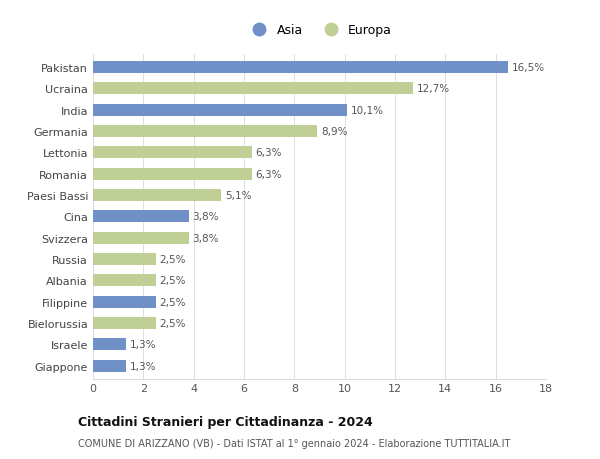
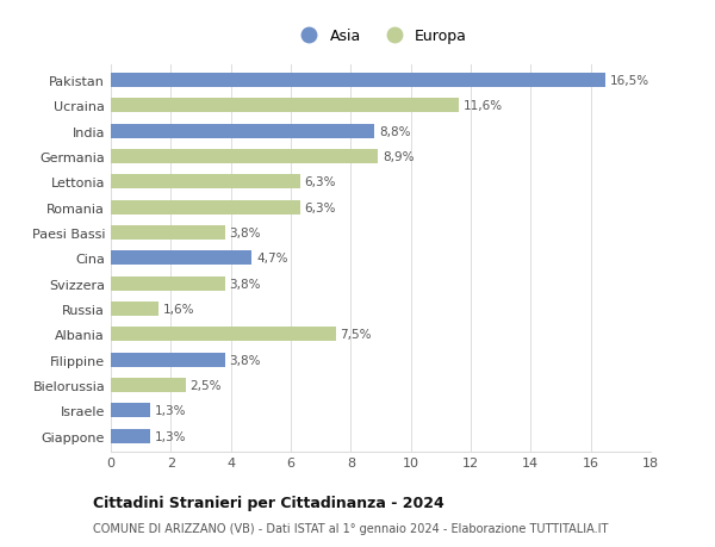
Ucraina: 12,7% -> 11,6%
India: 10,1% -> 8,8%
Paesi Bassi: 5,1% -> 3,8%
Cina: 3,8% -> 4,7%
Russia: 2,5% -> 1,6%
Albania: 2,5% -> 7,5%
Filippine: 2,5% -> 3,8%
